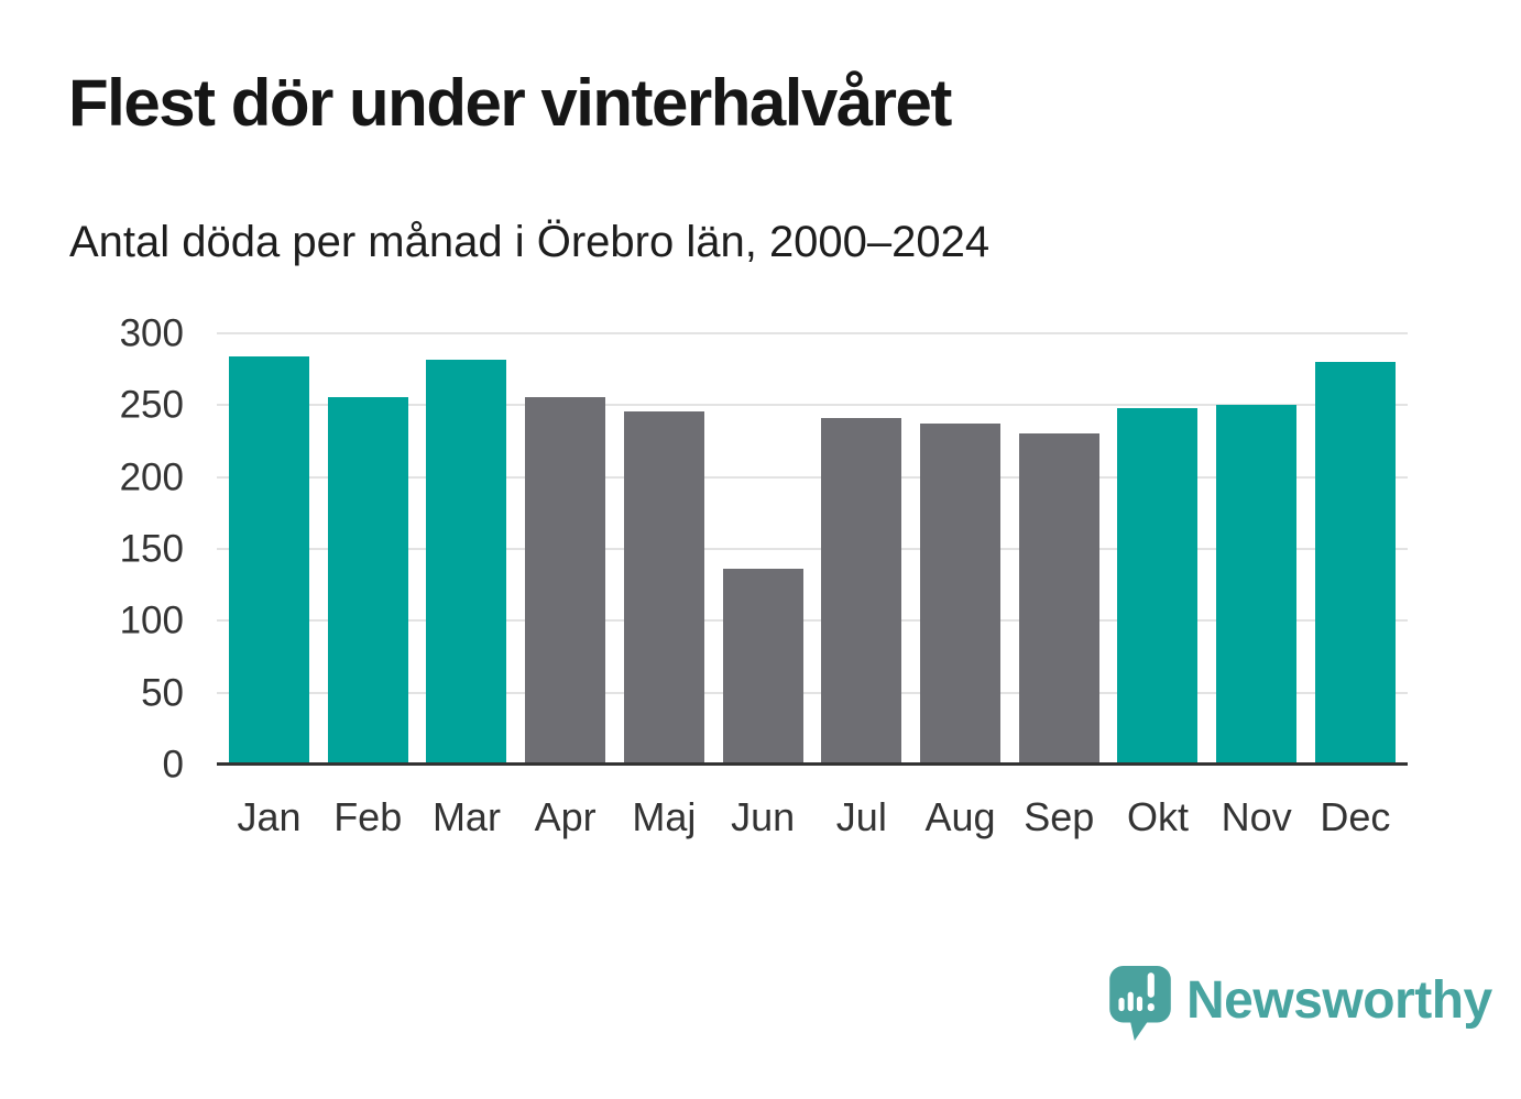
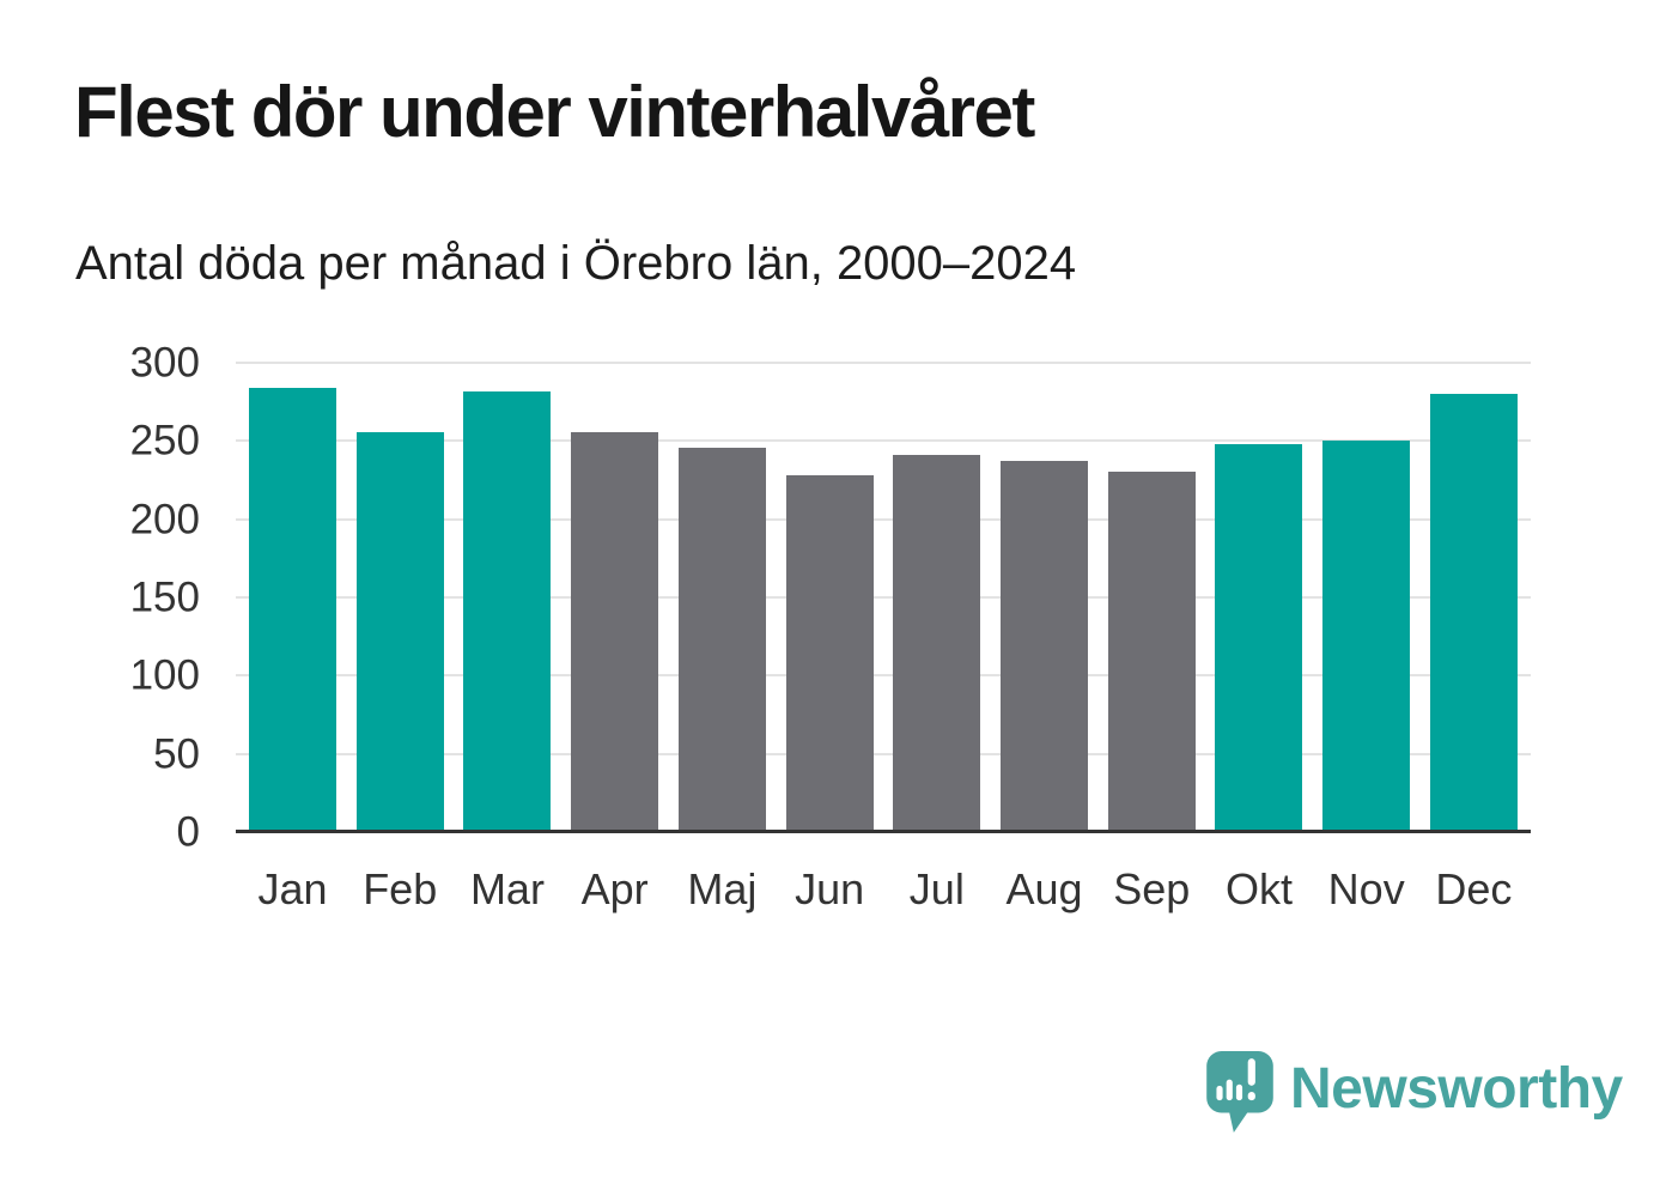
Jun: 136 -> 228
